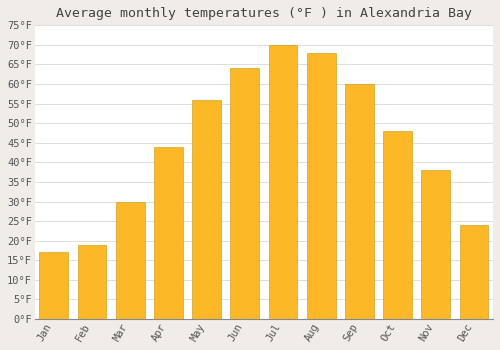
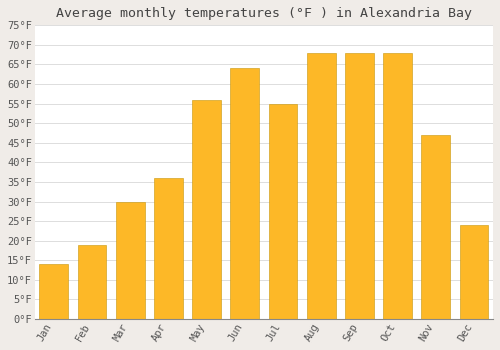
Jan: 17°F -> 14°F
Apr: 44°F -> 36°F
Jul: 70°F -> 55°F
Sep: 60°F -> 68°F
Oct: 48°F -> 68°F
Nov: 38°F -> 47°F
